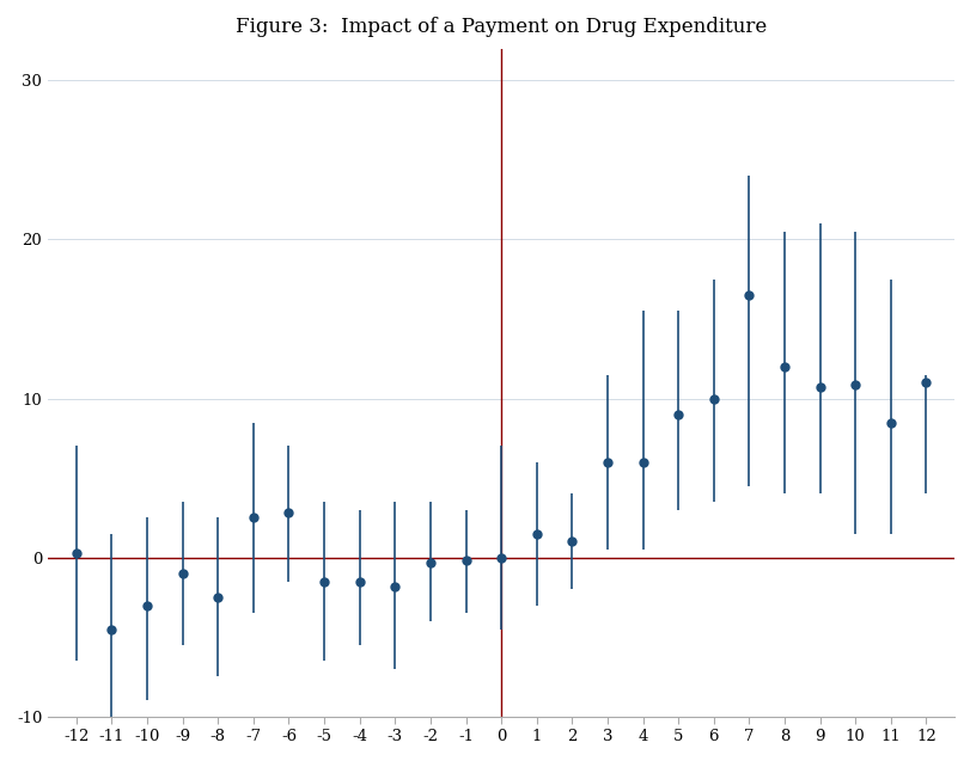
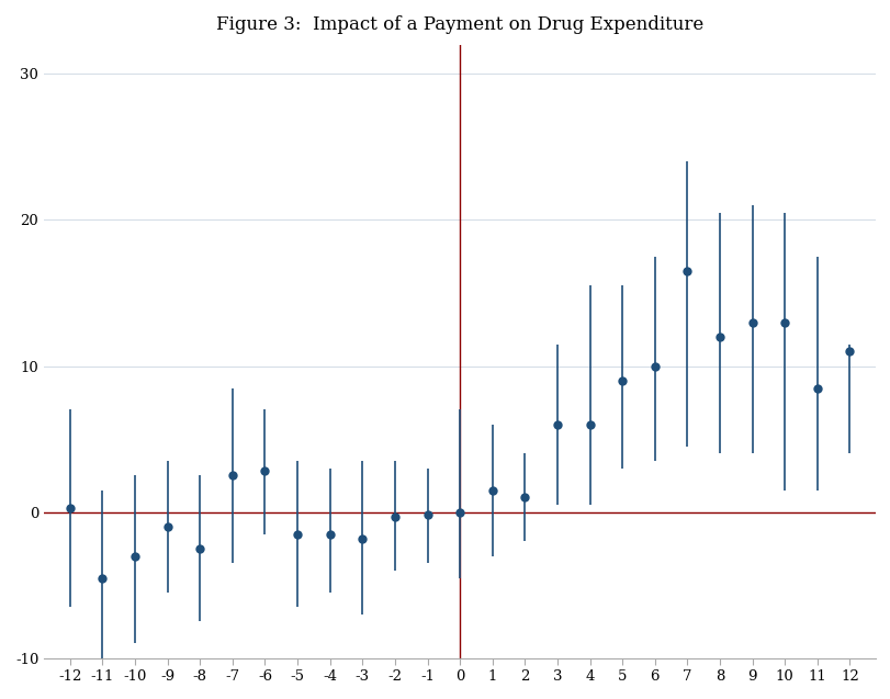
9: 10.7 -> 13.0
10: 10.9 -> 13.0
